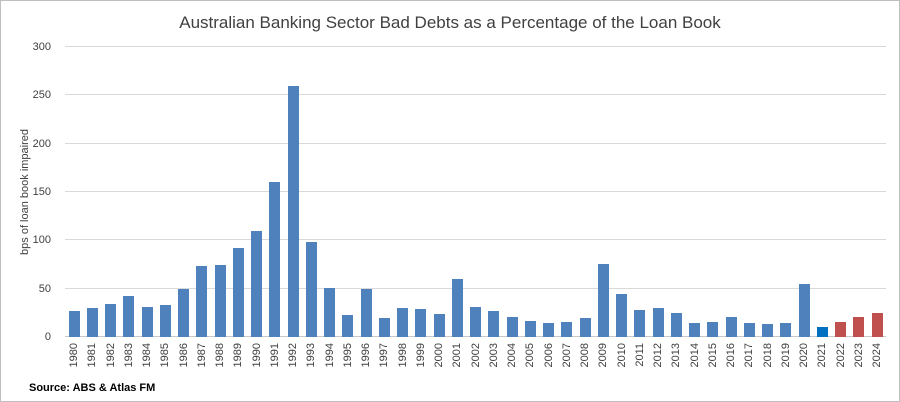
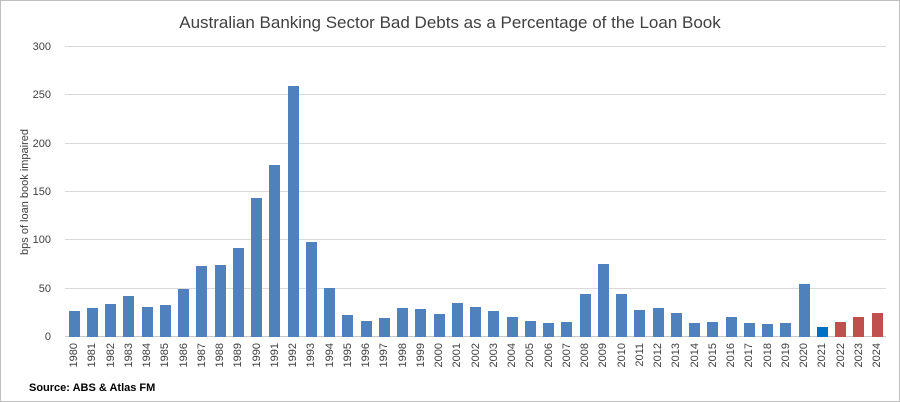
1990: 110 -> 140
1991: 160 -> 180
1996: 50 -> 20
2001: 60 -> 40
2008: 20 -> 40
